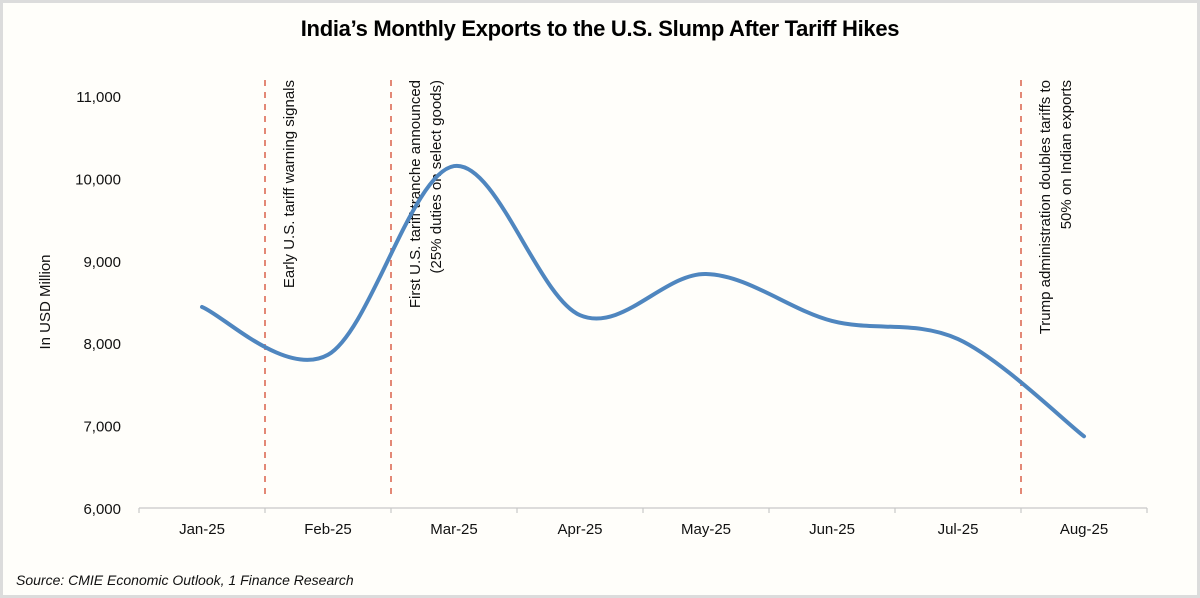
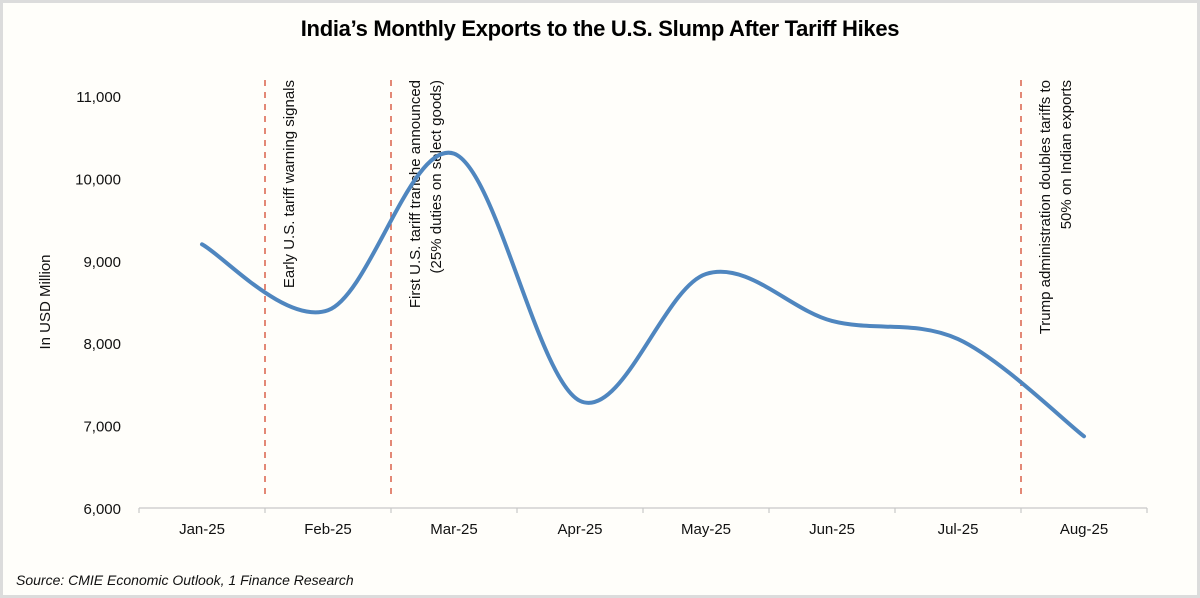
Jan-25: 8400 -> 9200
Feb-25: 7900 -> 8400
Mar-25: 10200 -> 10300
Apr-25: 8300 -> 7300
